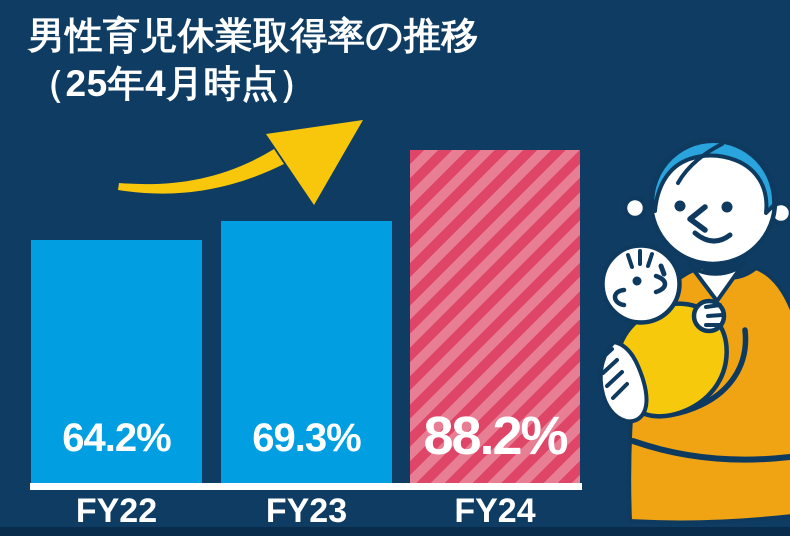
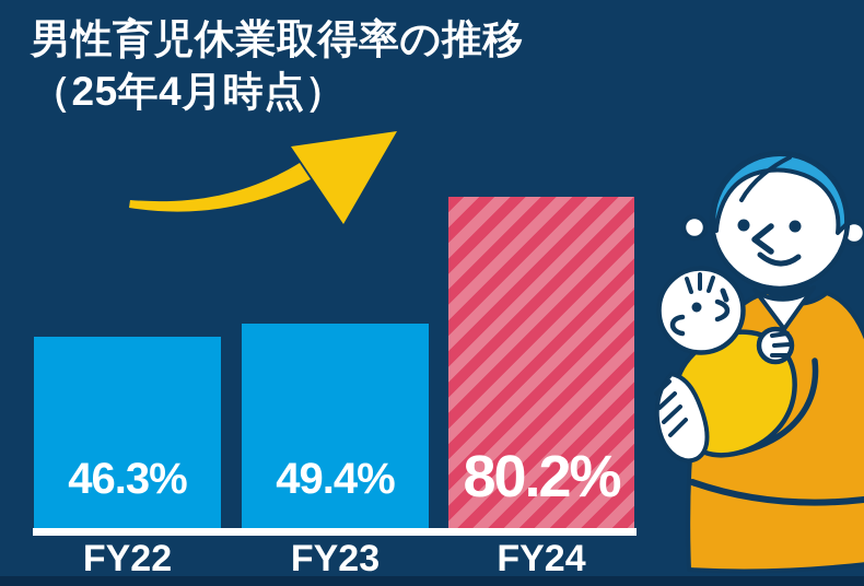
FY22: 64.2% -> 46.3%
FY23: 69.3% -> 49.4%
FY24: 88.2% -> 80.2%
